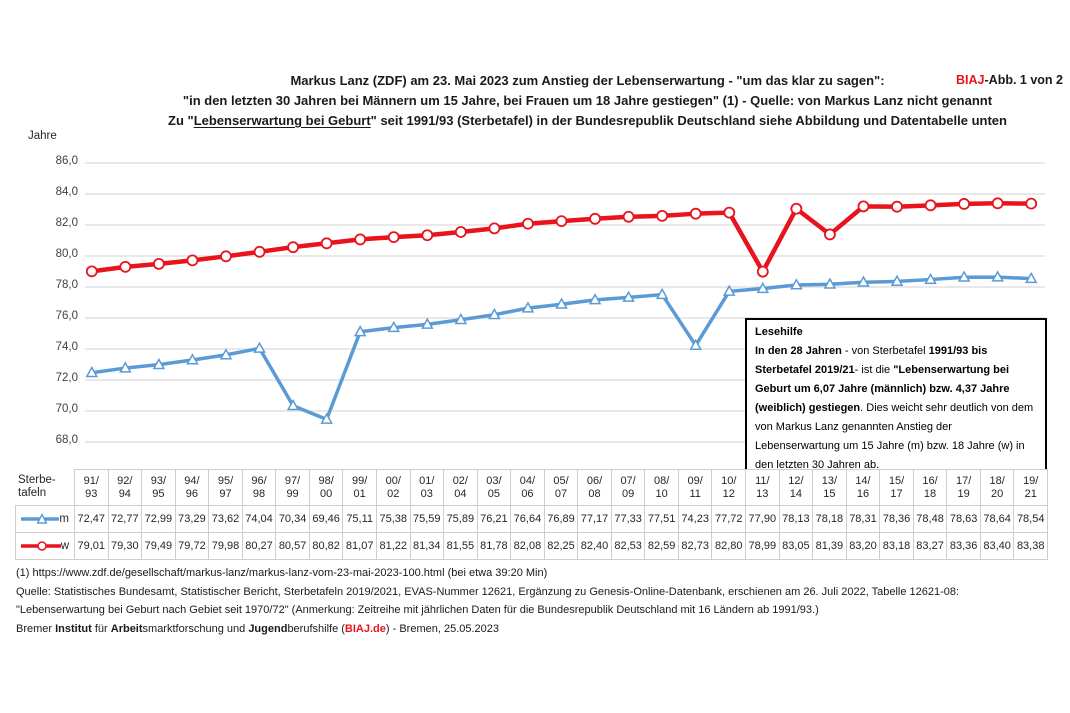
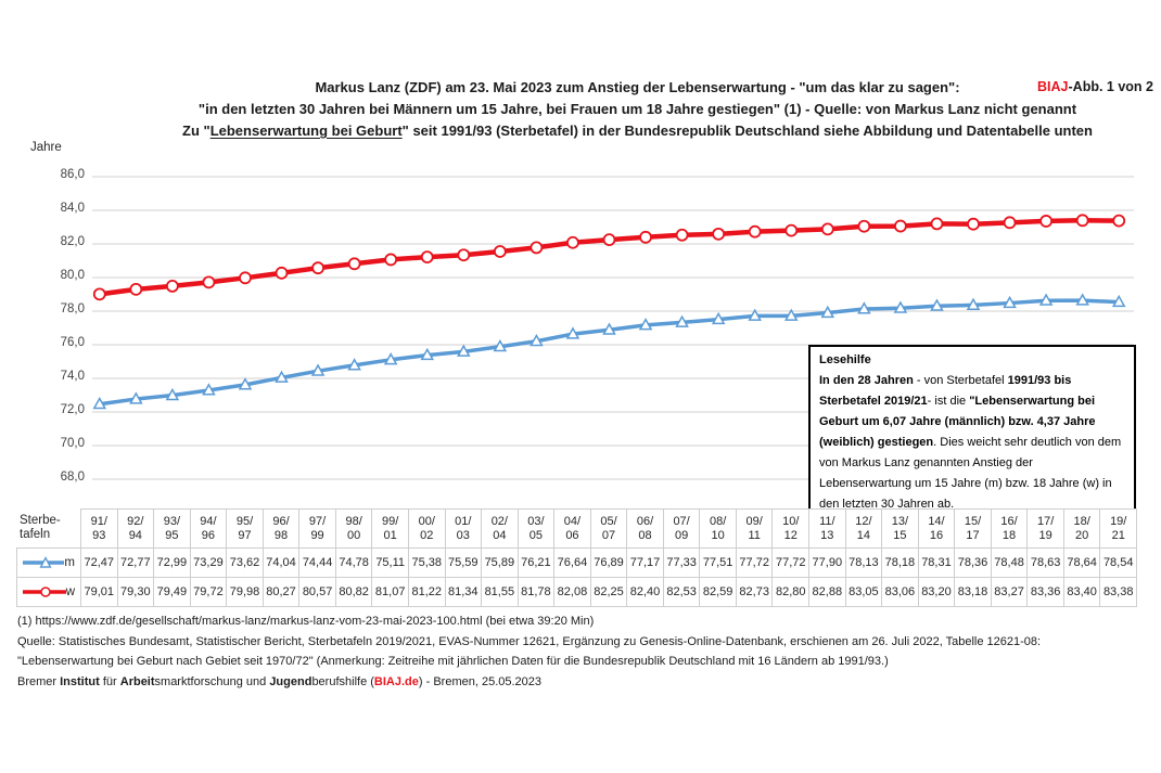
m/97/99: 70,34 -> 74,44
m/98/00: 69,46 -> 74,78
m/09/11: 74,23 -> 77,72
w/11/13: 78,99 -> 82,88
w/13/15: 81,39 -> 83,06
